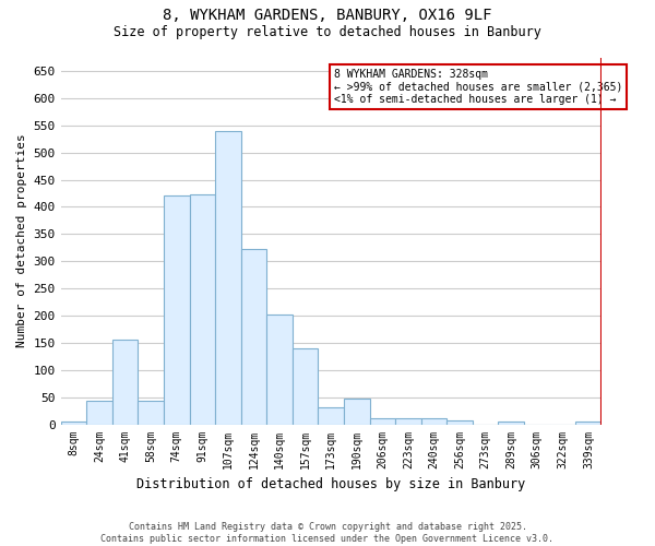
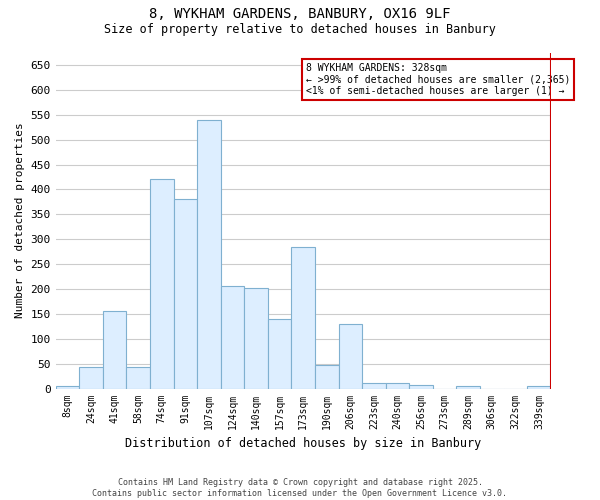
91sqm: 422 -> 380
124sqm: 322 -> 205
173sqm: 32 -> 285
206sqm: 12 -> 130
